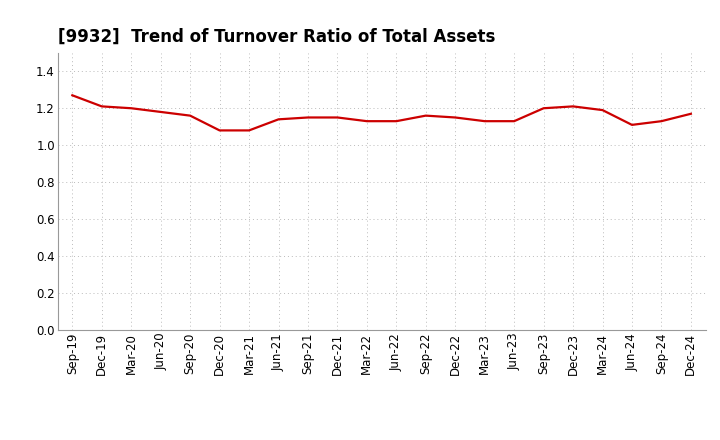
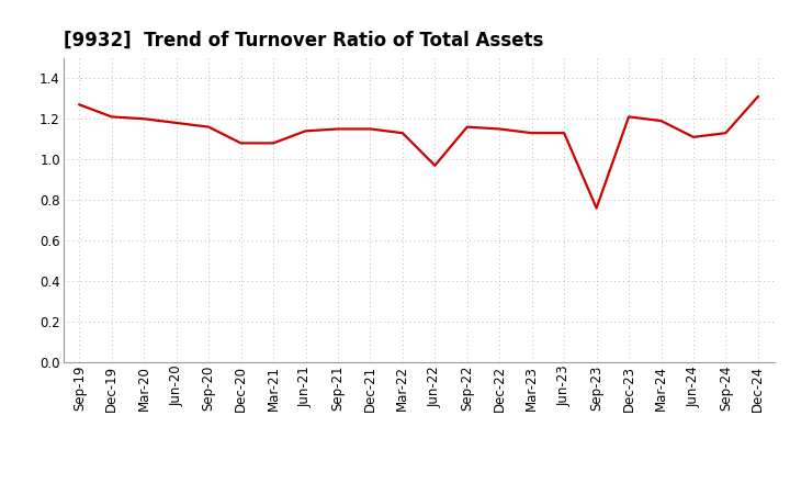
Jun-22: 1.13 -> 0.97
Sep-23: 1.20 -> 0.76
Dec-24: 1.17 -> 1.31
